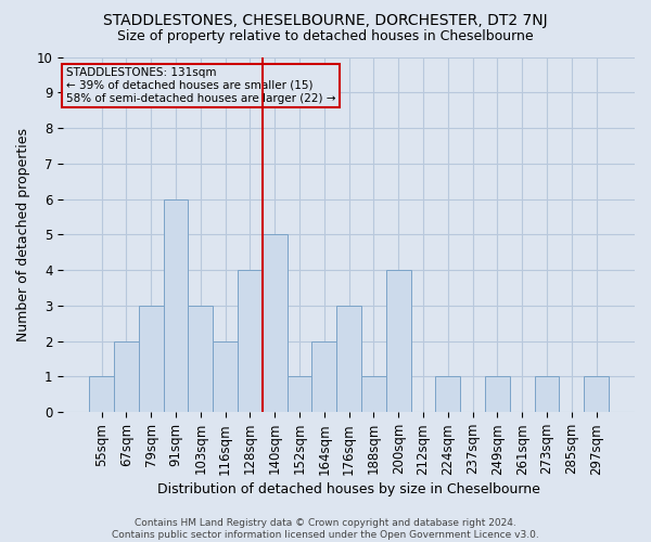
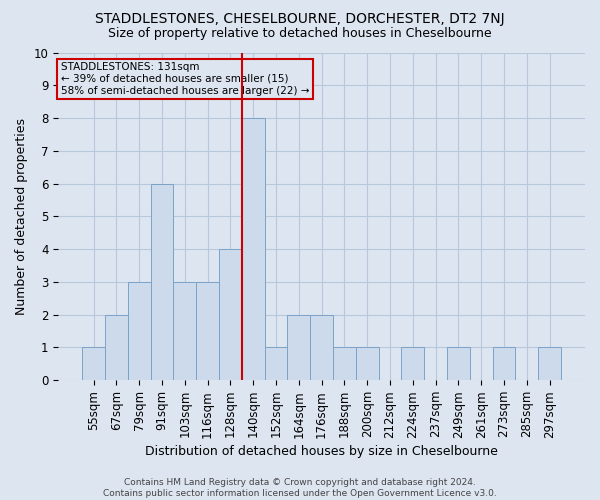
116sqm: 2 -> 3
140sqm: 5 -> 8
176sqm: 3 -> 2
200sqm: 4 -> 1
